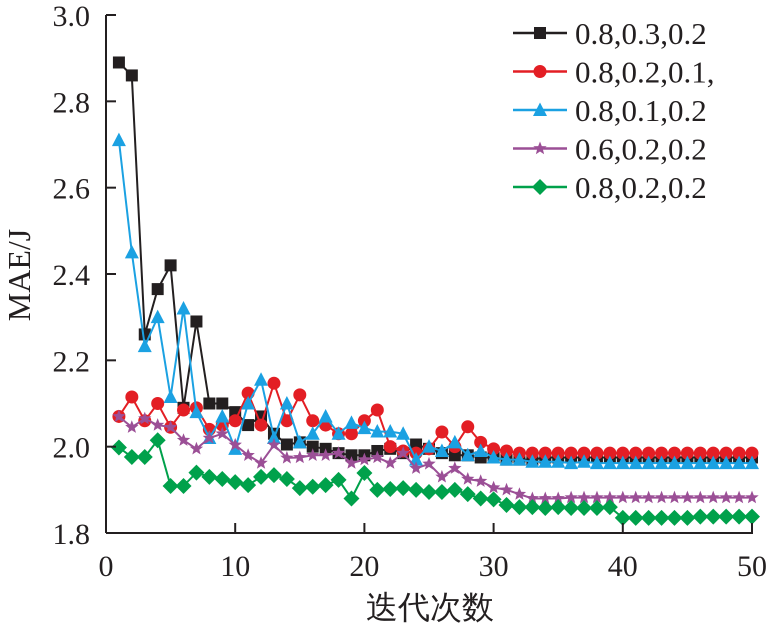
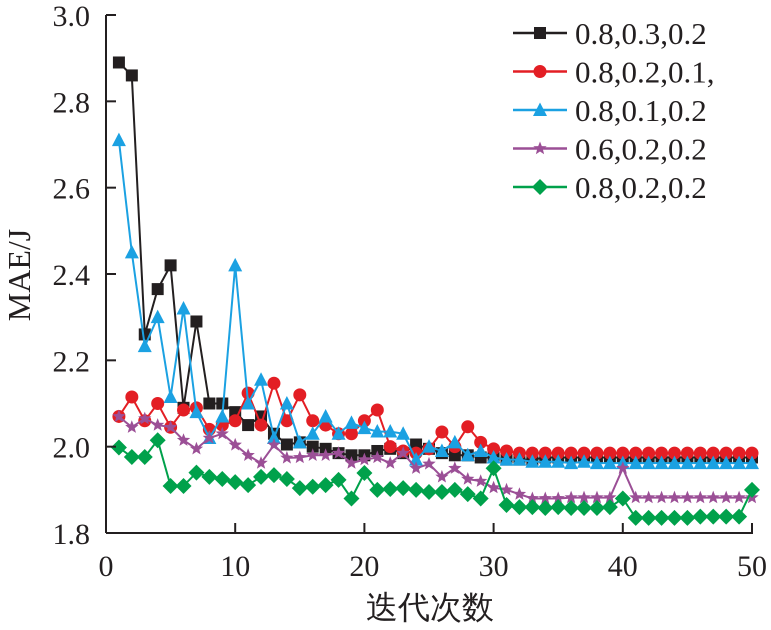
0.8,0.1,0.2/10: 2.00 -> 2.42
0.8,0.2,0.2/30: 1.88 -> 1.95
0.6,0.2,0.2/40: 1.88 -> 1.95
0.8,0.2,0.2/40: 1.83 -> 1.88
0.8,0.2,0.2/50: 1.84 -> 1.90
